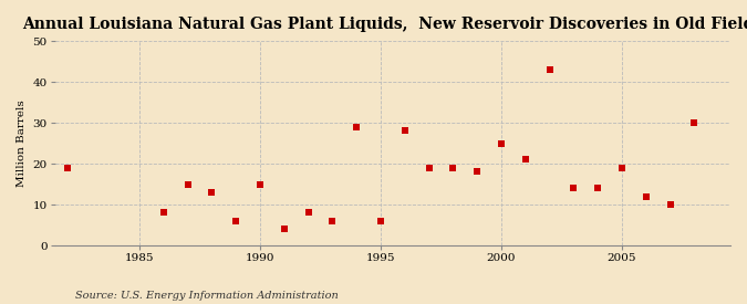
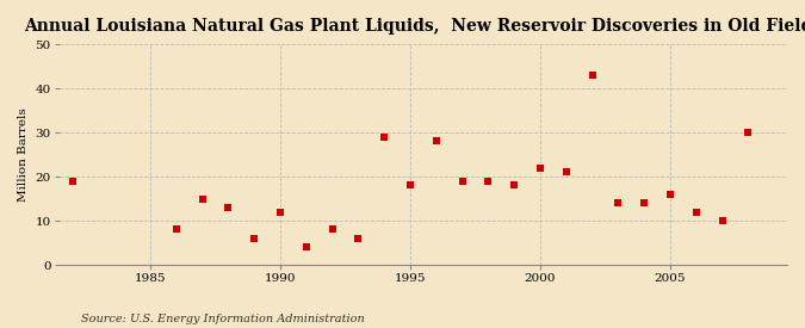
1990: 15 -> 12
1995: 6 -> 18
2000: 25 -> 22
2005: 19 -> 16
